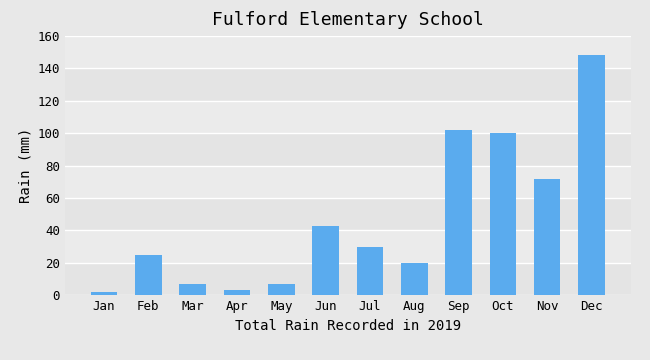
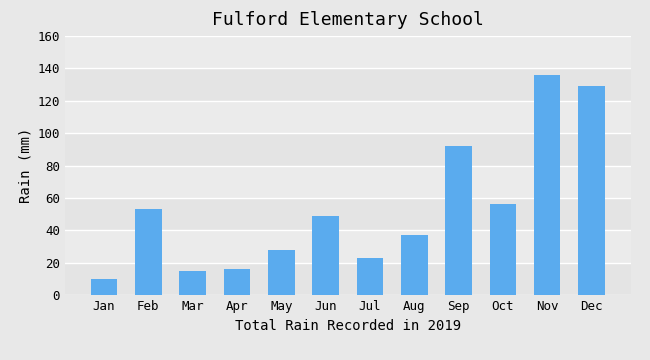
Jan: 2 -> 10
Feb: 25 -> 53
Mar: 7 -> 15
Apr: 3 -> 16
May: 7 -> 28
Jun: 43 -> 49
Jul: 30 -> 23
Aug: 20 -> 37
Sep: 102 -> 92
Oct: 100 -> 56
Nov: 72 -> 136
Dec: 148 -> 129
